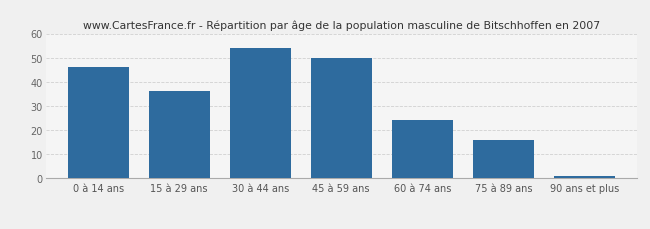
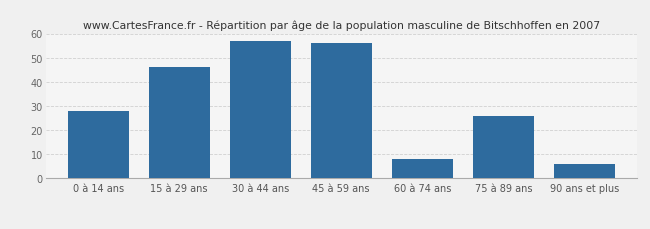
0 à 14 ans: 46 -> 28
15 à 29 ans: 36 -> 46
30 à 44 ans: 54 -> 57
45 à 59 ans: 50 -> 56
60 à 74 ans: 24 -> 8
75 à 89 ans: 16 -> 26
90 ans et plus: 1 -> 6
